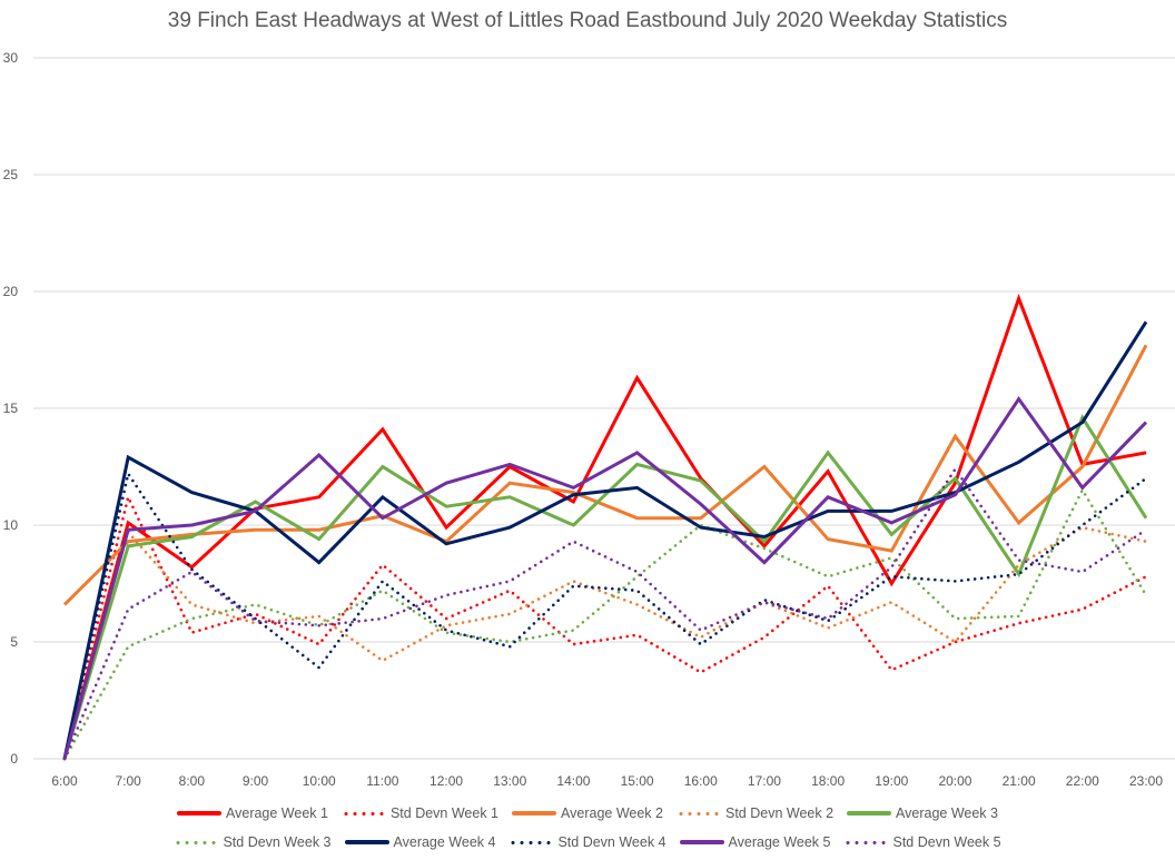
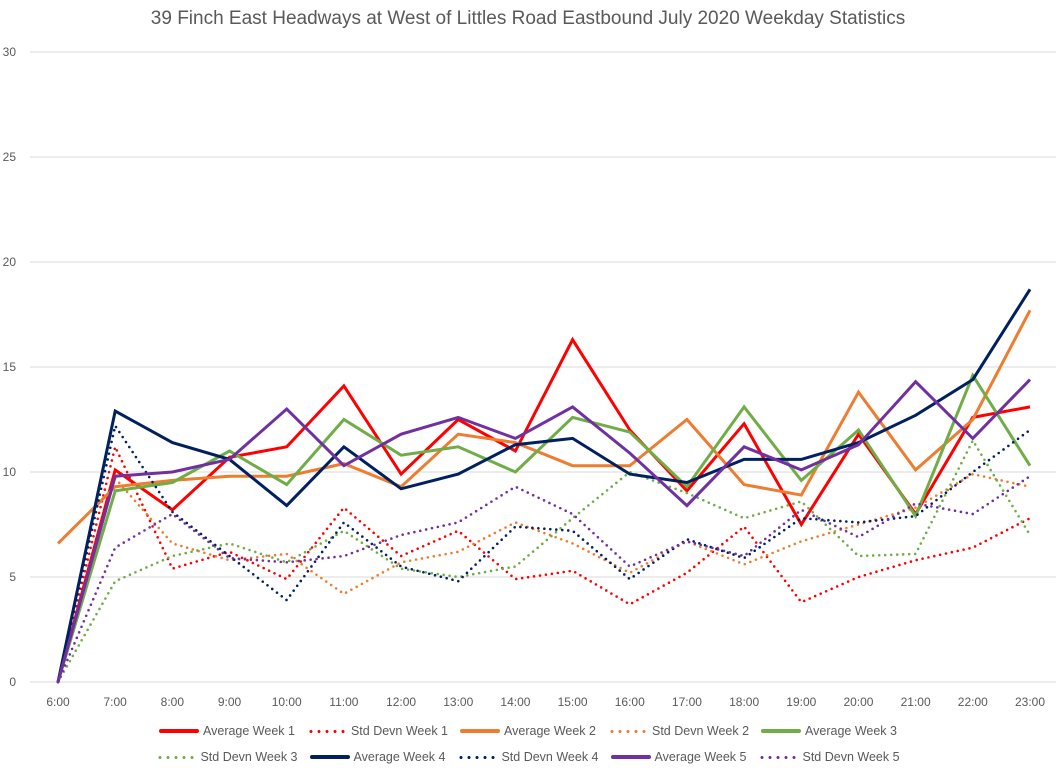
Std Devn Week 2/20:00: 5.0 -> 7.5
Std Devn Week 5/20:00: 12.4 -> 6.9
Average Week 1/21:00: 19.7 -> 8.0
Average Week 5/21:00: 15.4 -> 14.3
